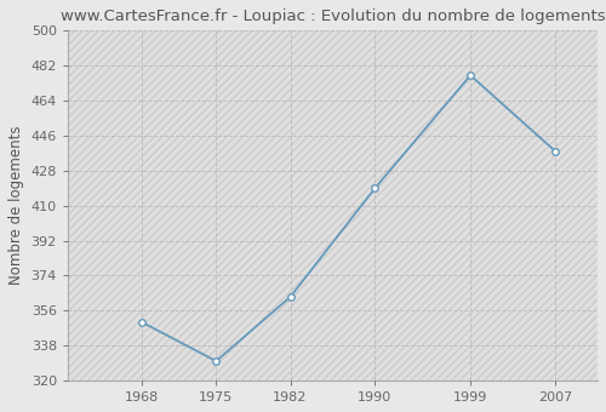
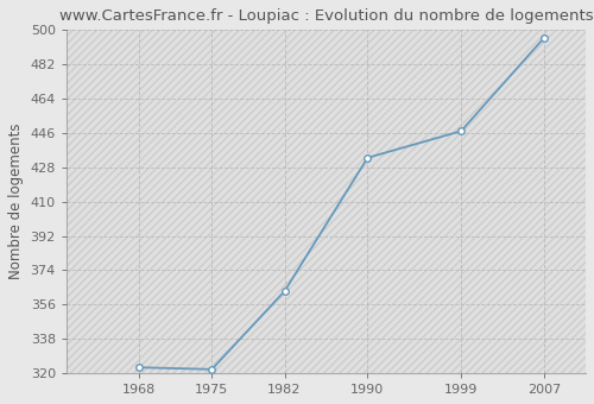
1968: 350 -> 323
1975: 330 -> 322
1990: 419 -> 433
1999: 477 -> 447
2007: 438 -> 496
